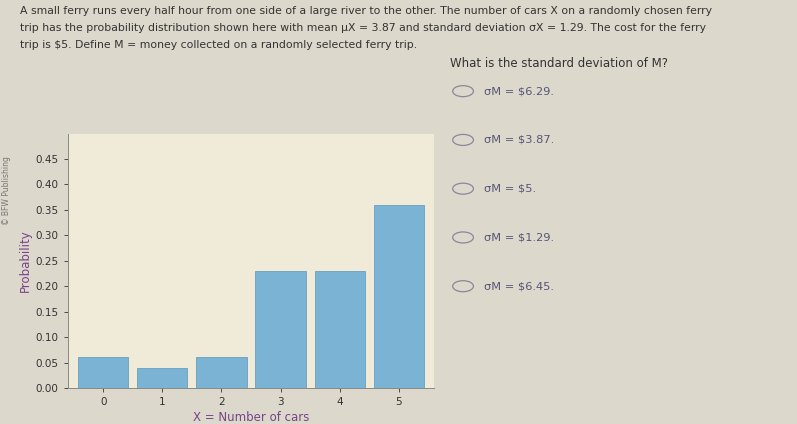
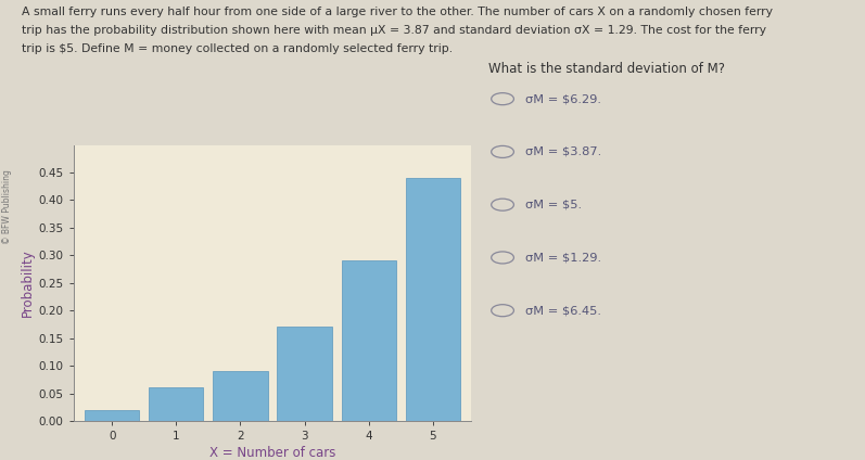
0: 0.06 -> 0.02
1: 0.04 -> 0.06
2: 0.06 -> 0.09
3: 0.23 -> 0.17
4: 0.23 -> 0.29
5: 0.36 -> 0.44
